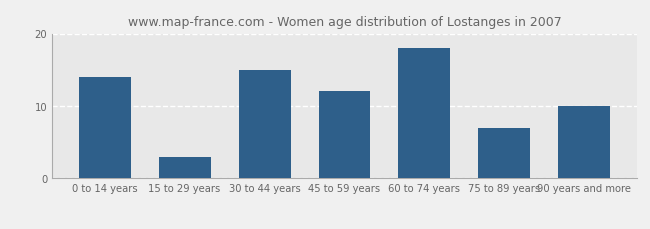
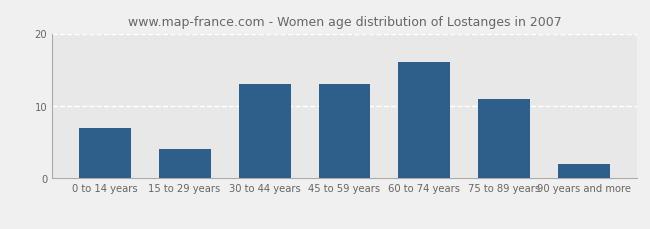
0 to 14 years: 14 -> 7
15 to 29 years: 3 -> 4
30 to 44 years: 15 -> 13
45 to 59 years: 12 -> 13
60 to 74 years: 18 -> 16
75 to 89 years: 7 -> 11
90 years and more: 10 -> 2
